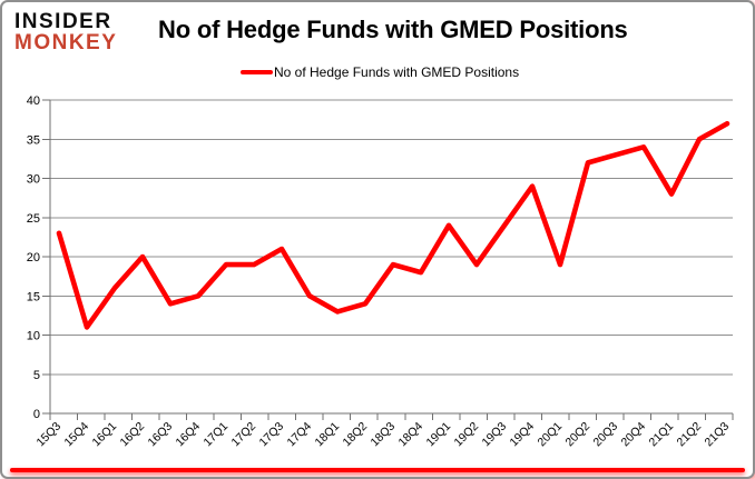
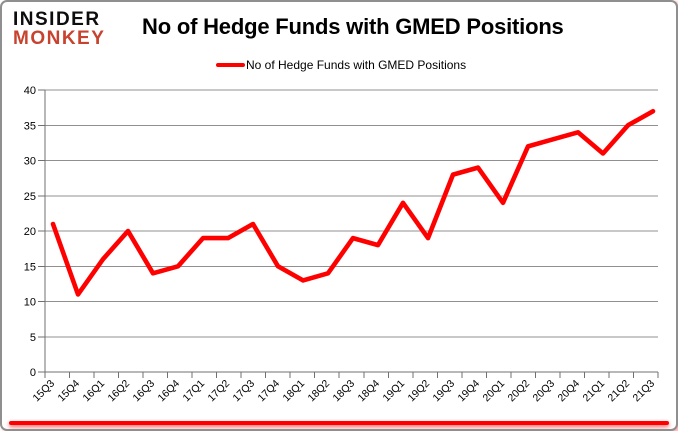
15Q3: 23 -> 21
19Q3: 24 -> 28
20Q1: 19 -> 24
21Q1: 28 -> 31
